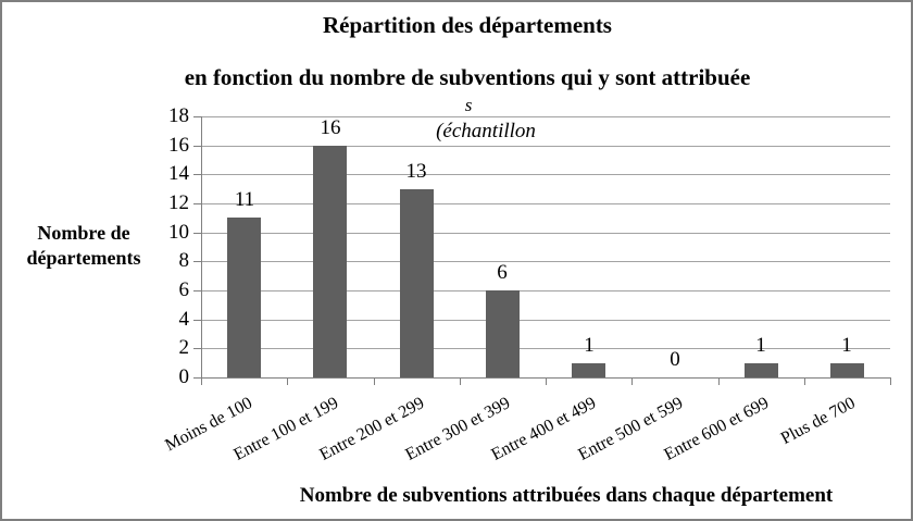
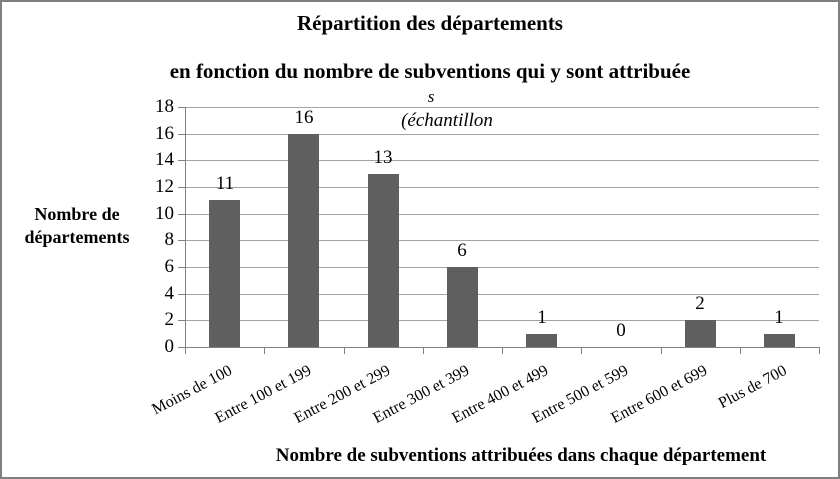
Entre 600 et 699: 1 -> 2
